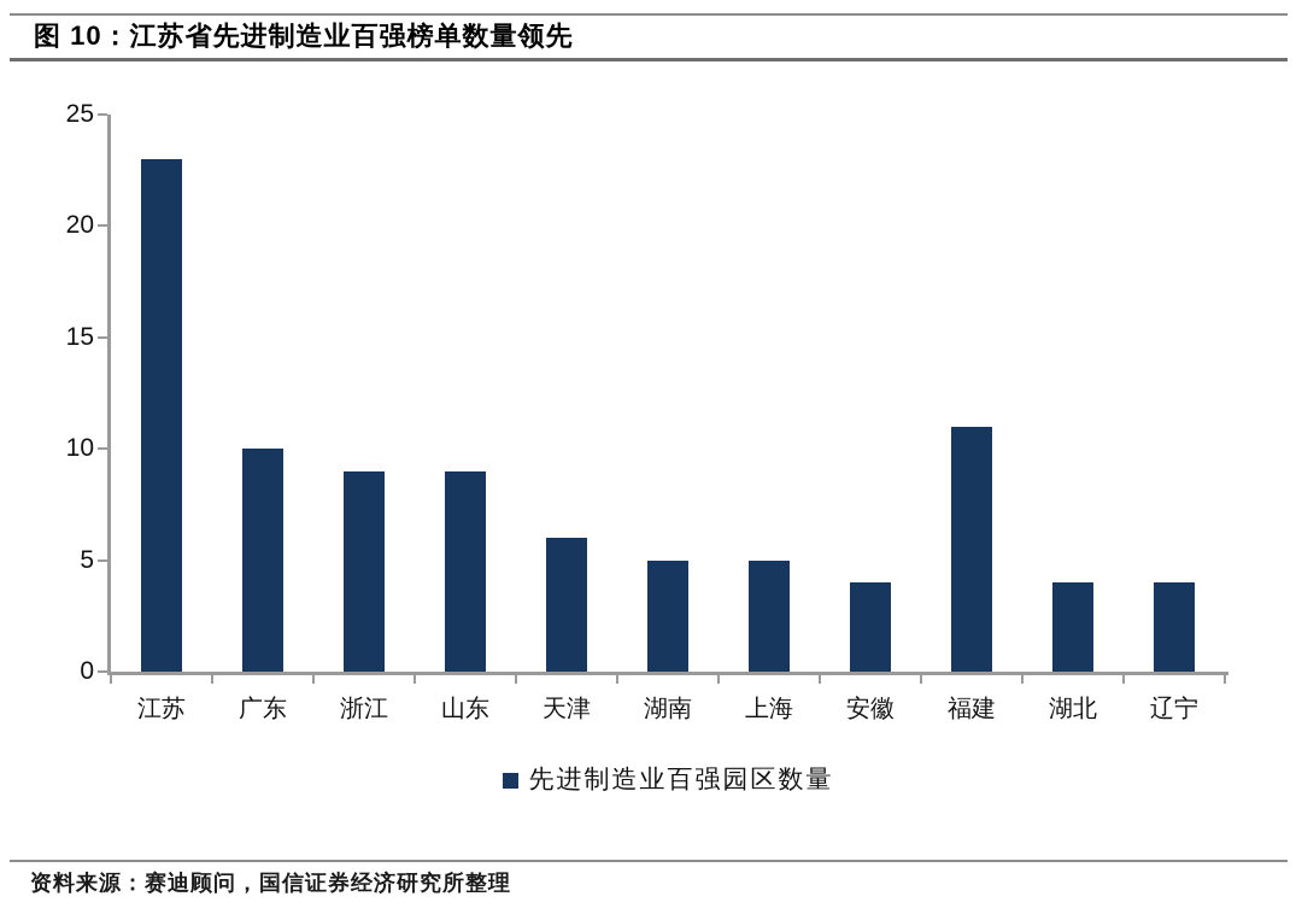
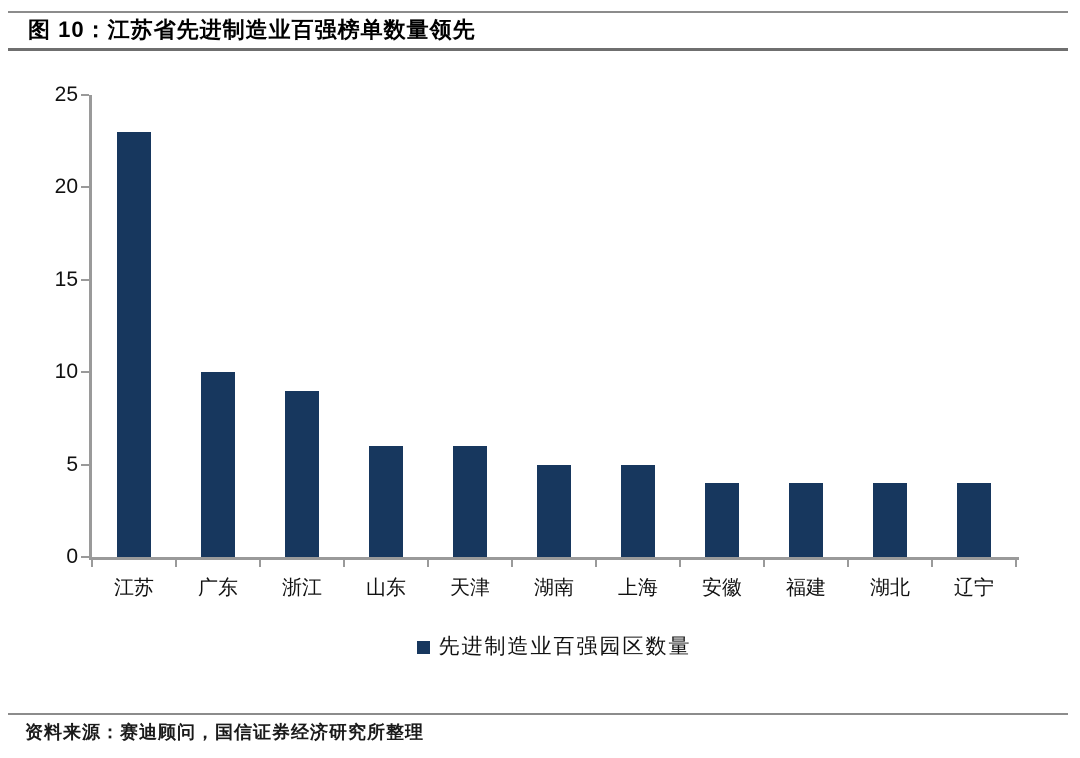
山东: 9 -> 6
福建: 11 -> 4
